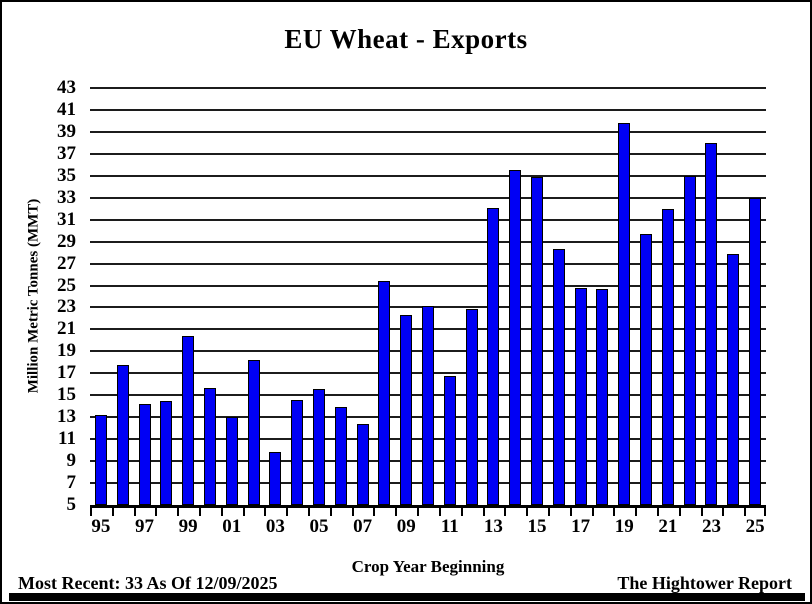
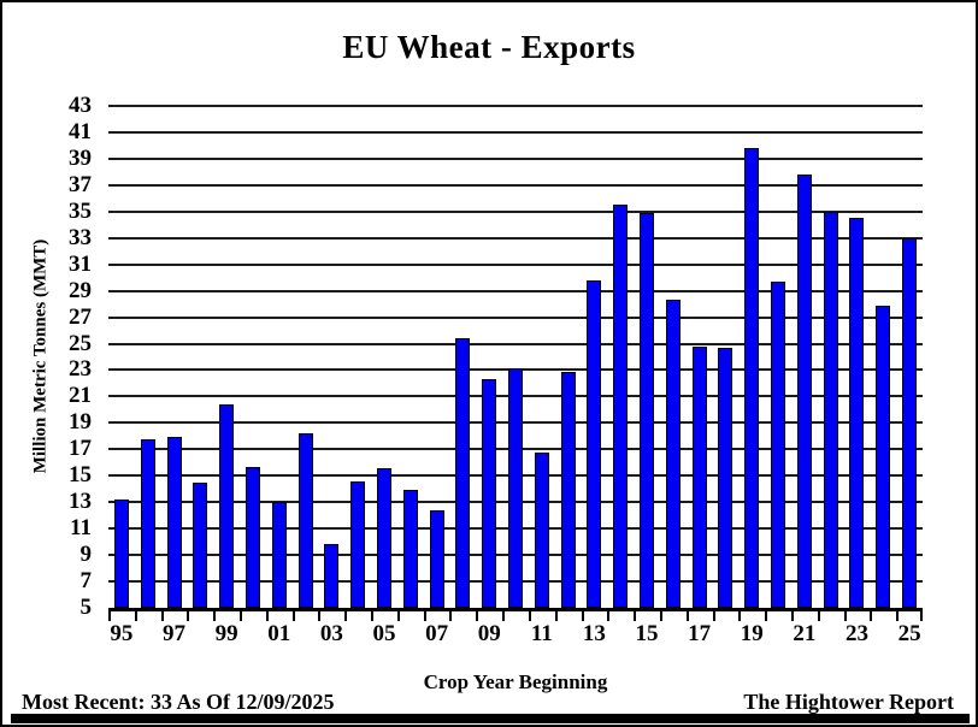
97: 14.2 -> 17.9
13: 32.1 -> 29.8
21: 32.0 -> 37.8
23: 38.0 -> 34.5
